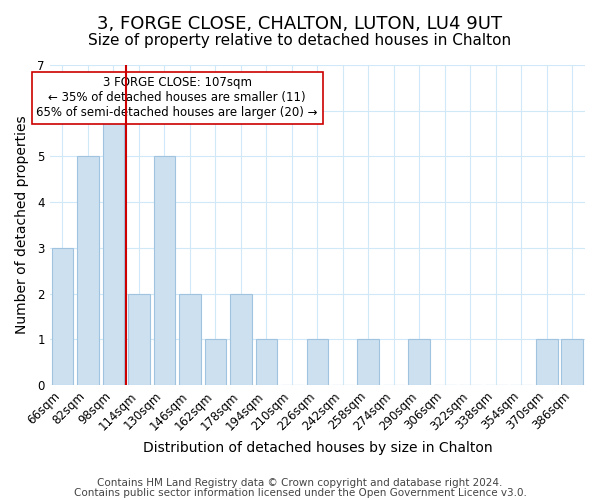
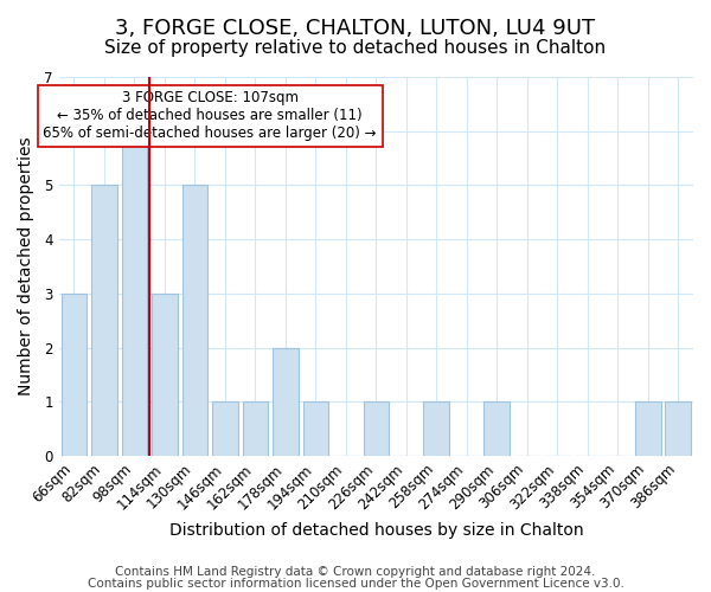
114sqm: 2 -> 3
146sqm: 2 -> 1
